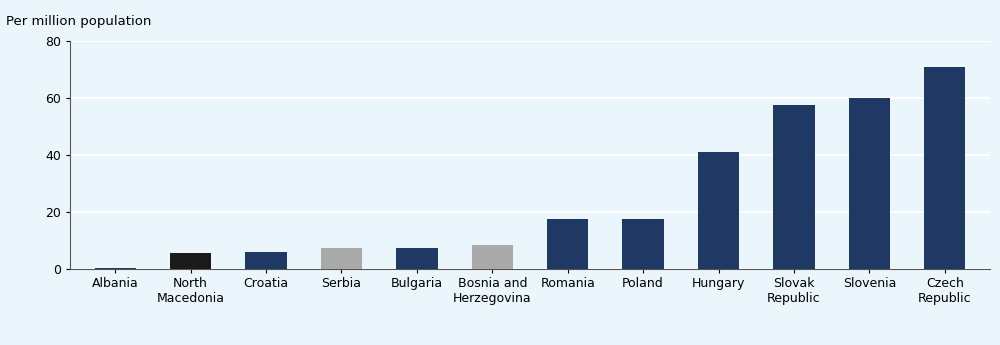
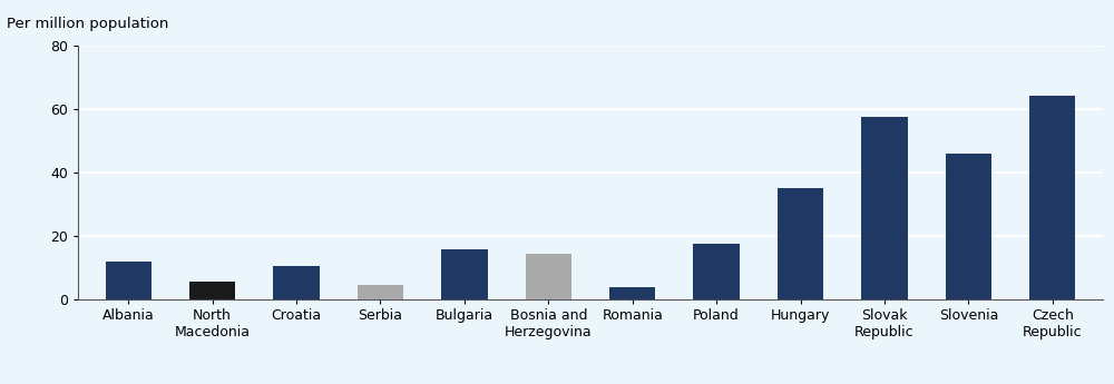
Albania: 0.3 -> 12.0
Croatia: 6.0 -> 10.5
Serbia: 7.5 -> 4.5
Bulgaria: 7.5 -> 16.0
Bosnia and Herzegovina: 8.5 -> 14.5
Romania: 17.5 -> 4.0
Hungary: 41.0 -> 35.0
Slovenia: 60.0 -> 46.0
Czech Republic: 71.0 -> 64.5
